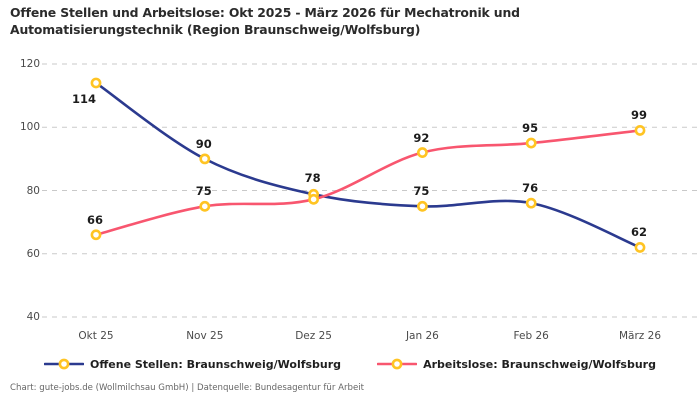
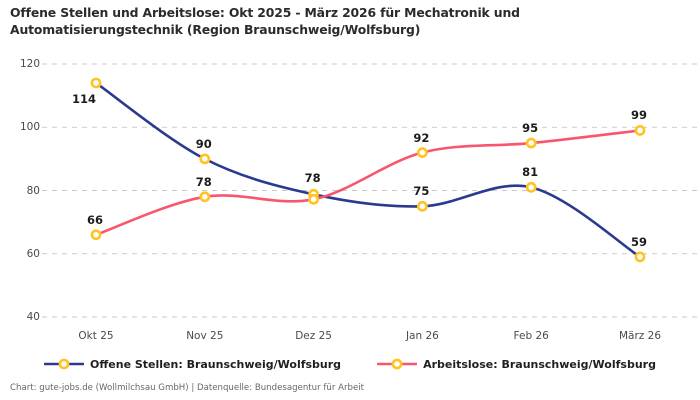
Arbeitslose: Braunschweig/Wolfsburg/Nov 25: 75 -> 78
Offene Stellen: Braunschweig/Wolfsburg/Feb 26: 76 -> 81
Offene Stellen: Braunschweig/Wolfsburg/März 26: 62 -> 59
